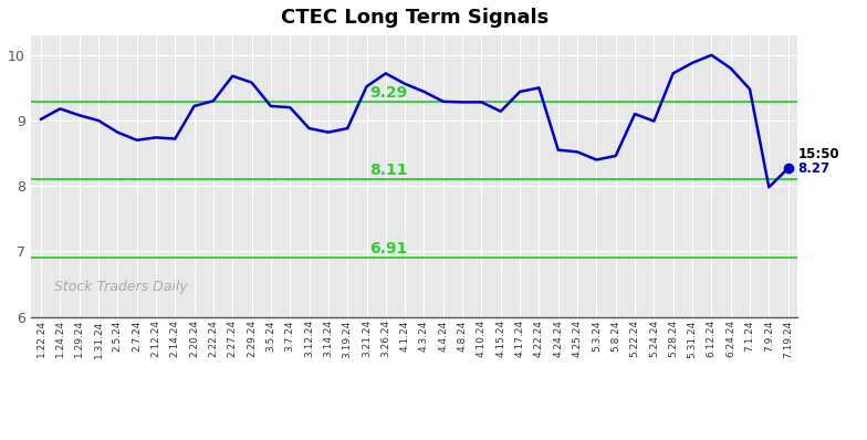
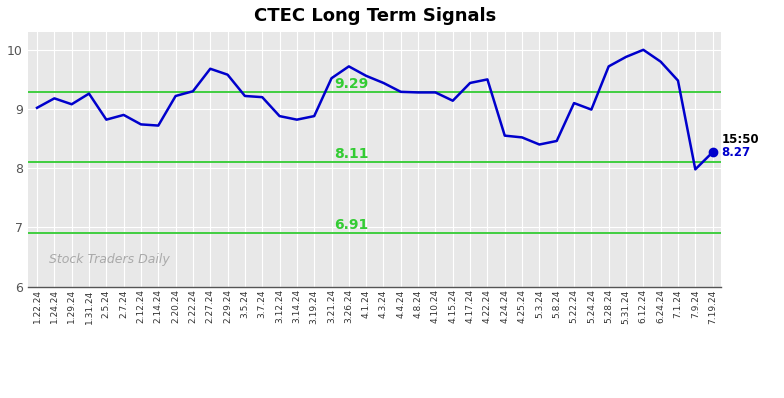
1.31.24: 9.00 -> 9.26
2.7.24: 8.70 -> 8.90
